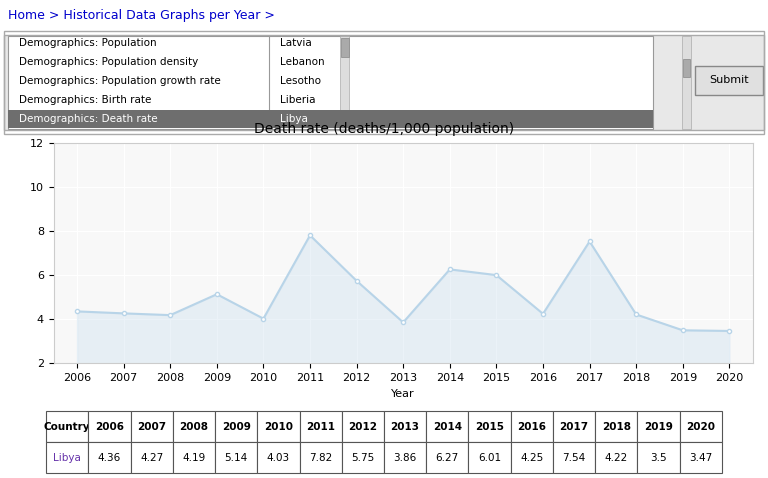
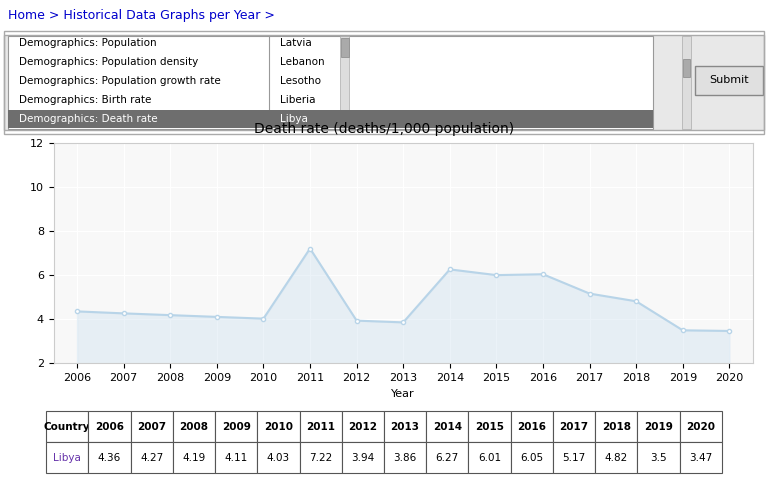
2009: 5.14 -> 4.11
2011: 7.82 -> 7.22
2012: 5.75 -> 3.94
2016: 4.25 -> 6.05
2017: 7.54 -> 5.17
2018: 4.22 -> 4.82
